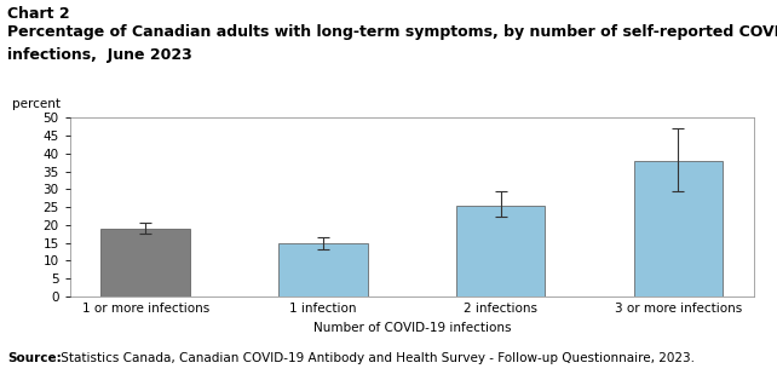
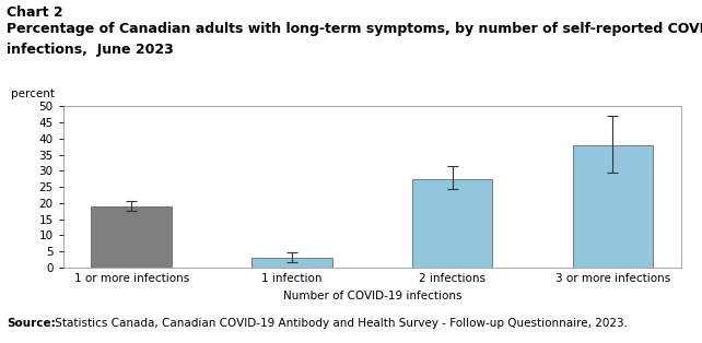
1 infection: 14.8 -> 3.0
2 infections: 25.5 -> 27.5
